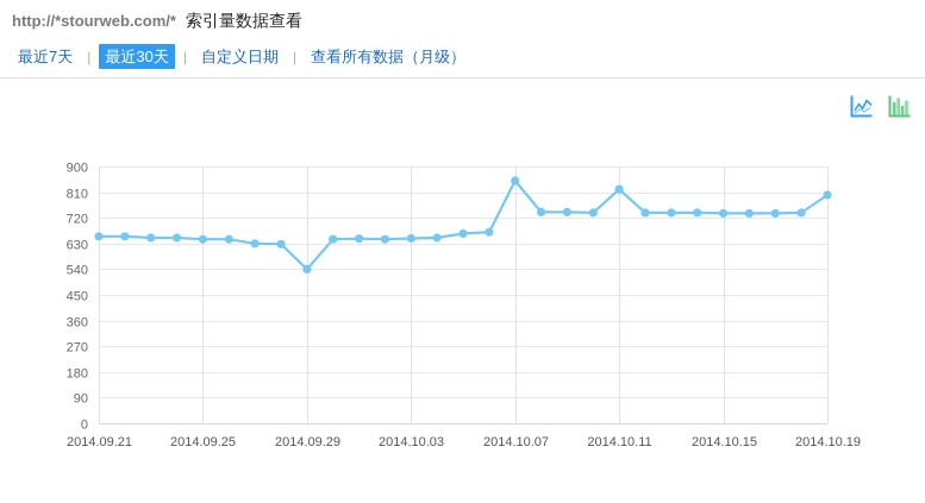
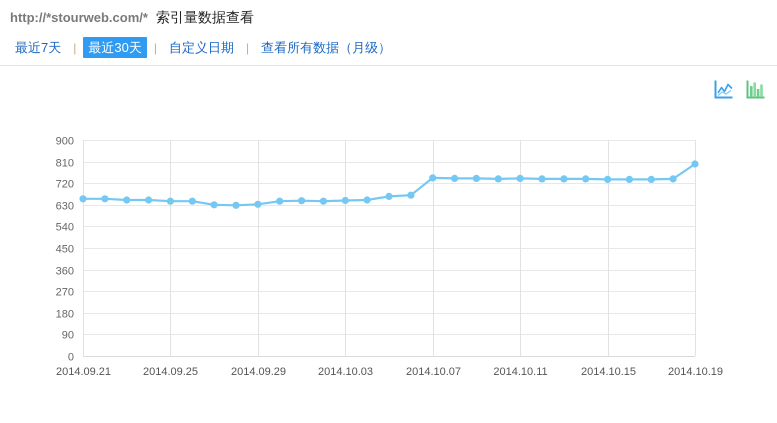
2014.09.29: 540 -> 630
2014.10.07: 850 -> 740
2014.10.11: 820 -> 740
